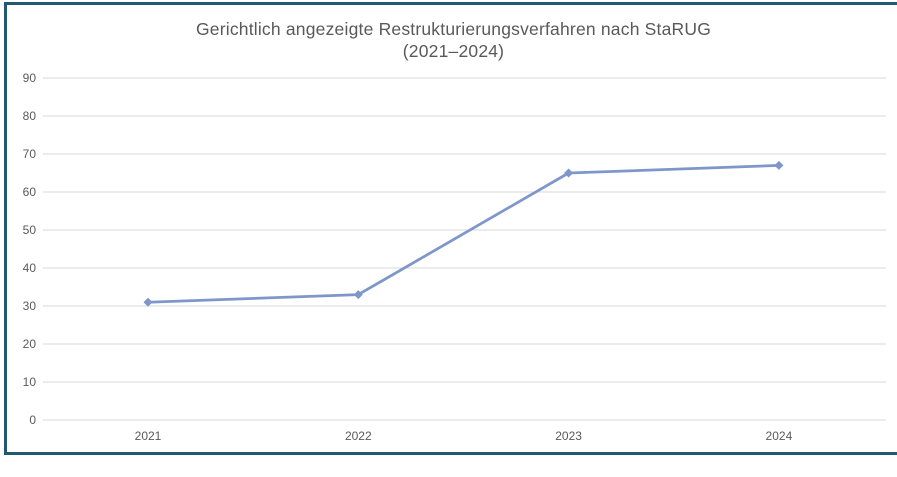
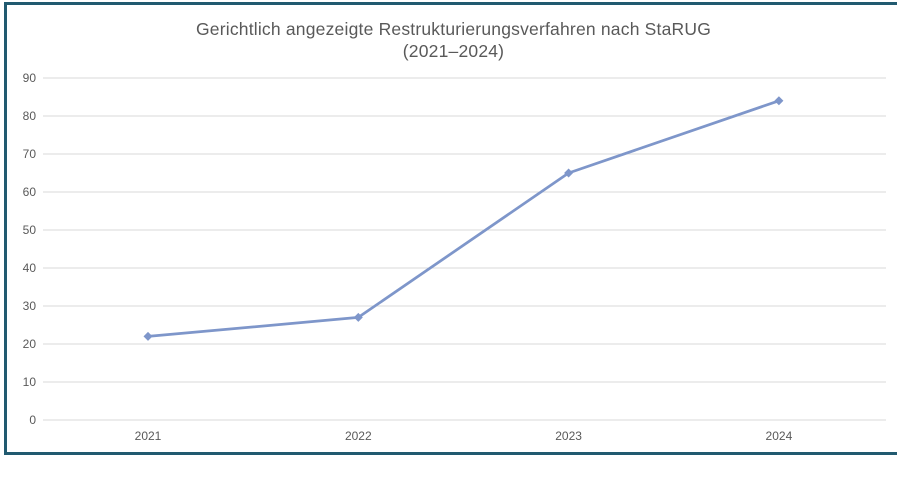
2021: 31 -> 22
2022: 33 -> 27
2024: 67 -> 84
